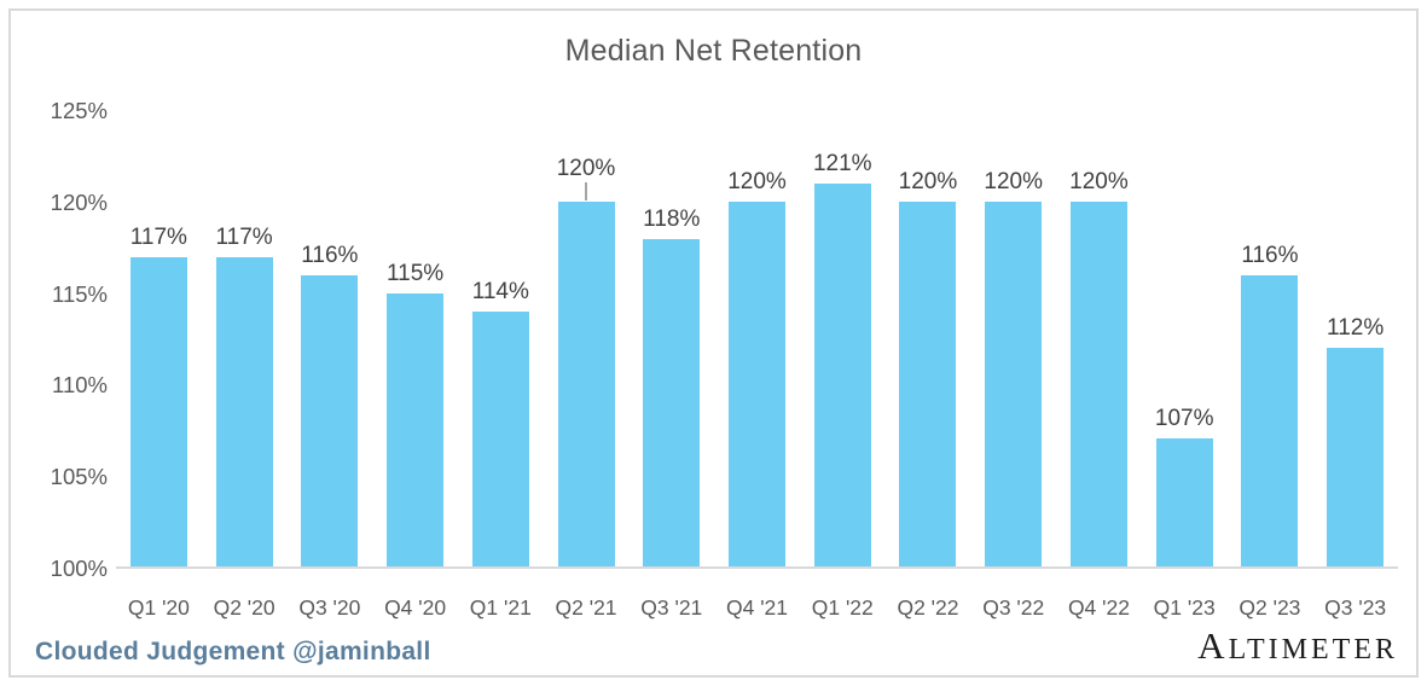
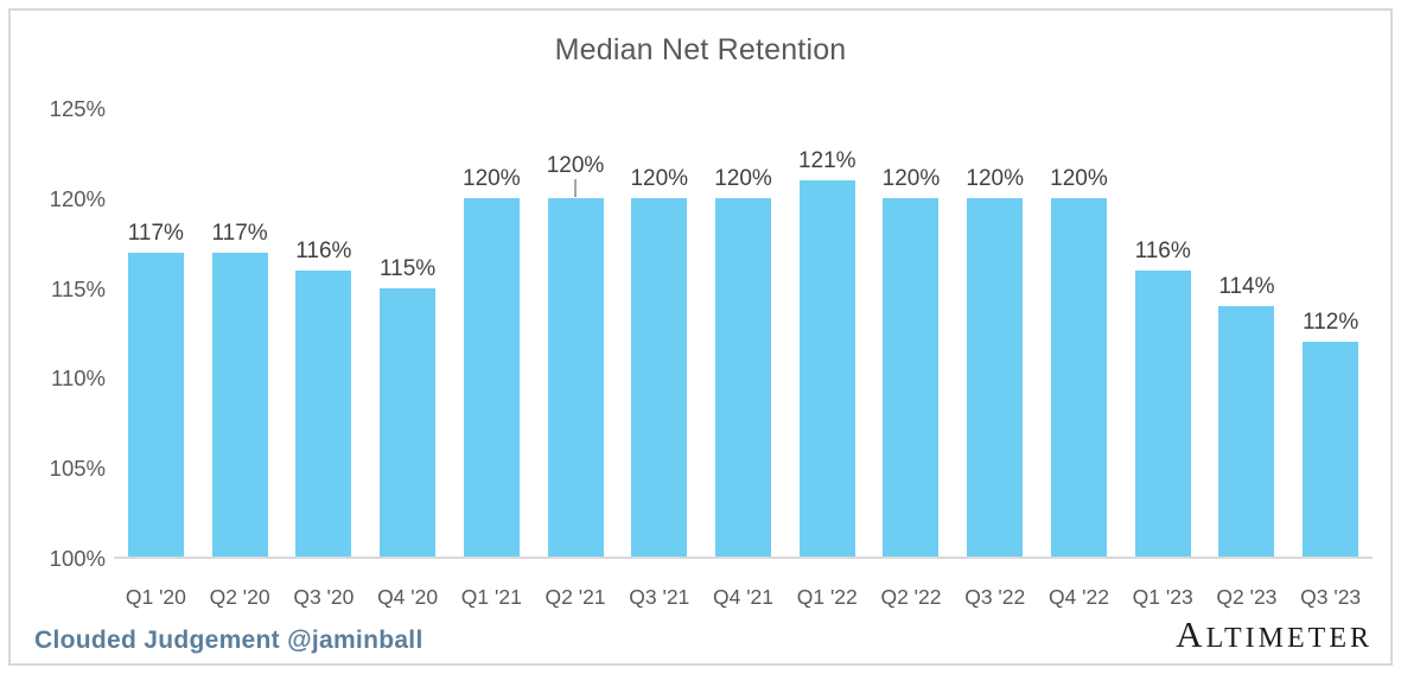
Q1 '21: 114% -> 120%
Q3 '21: 118% -> 120%
Q1 '23: 107% -> 116%
Q2 '23: 116% -> 114%
